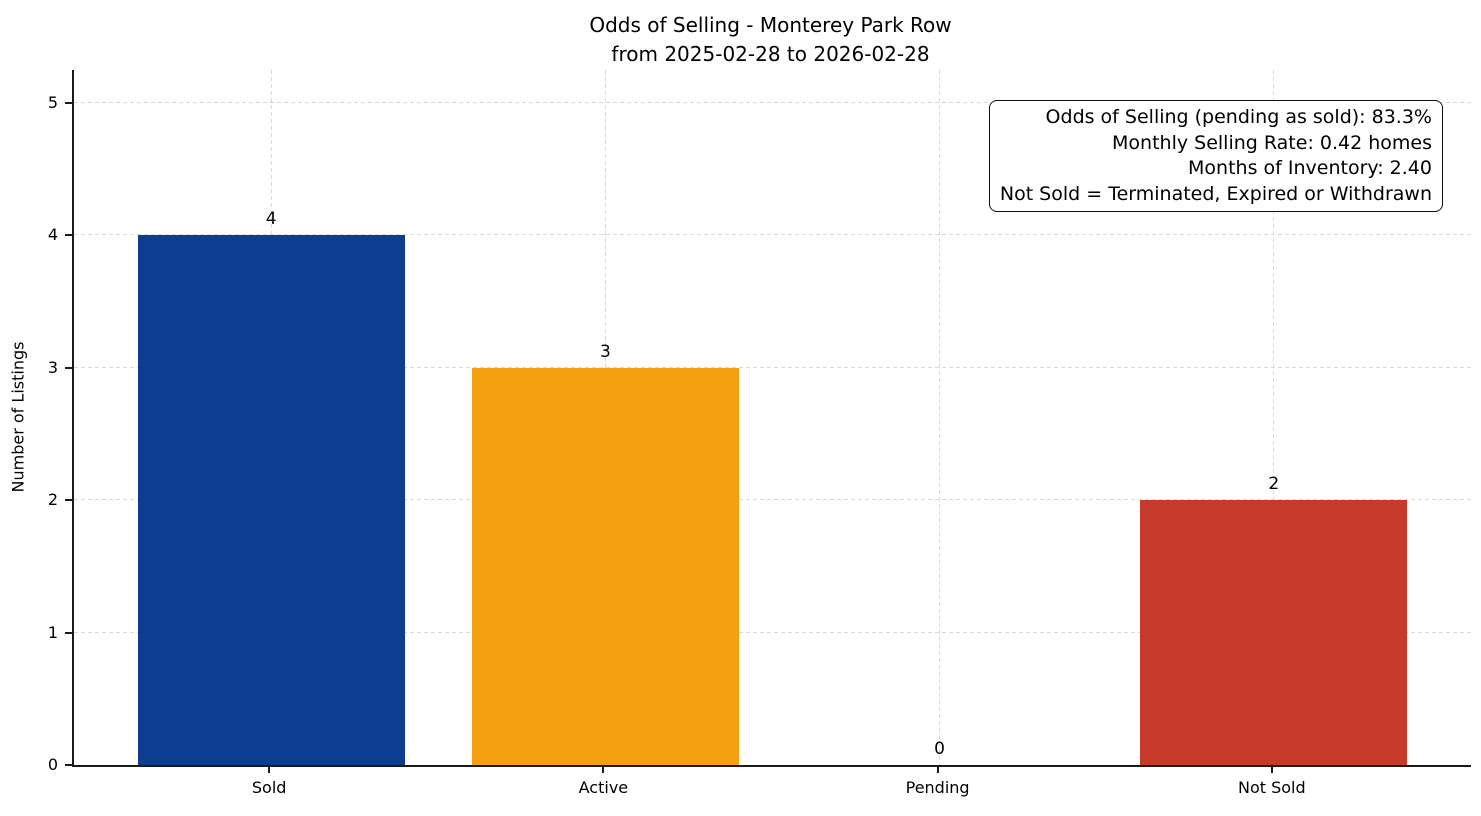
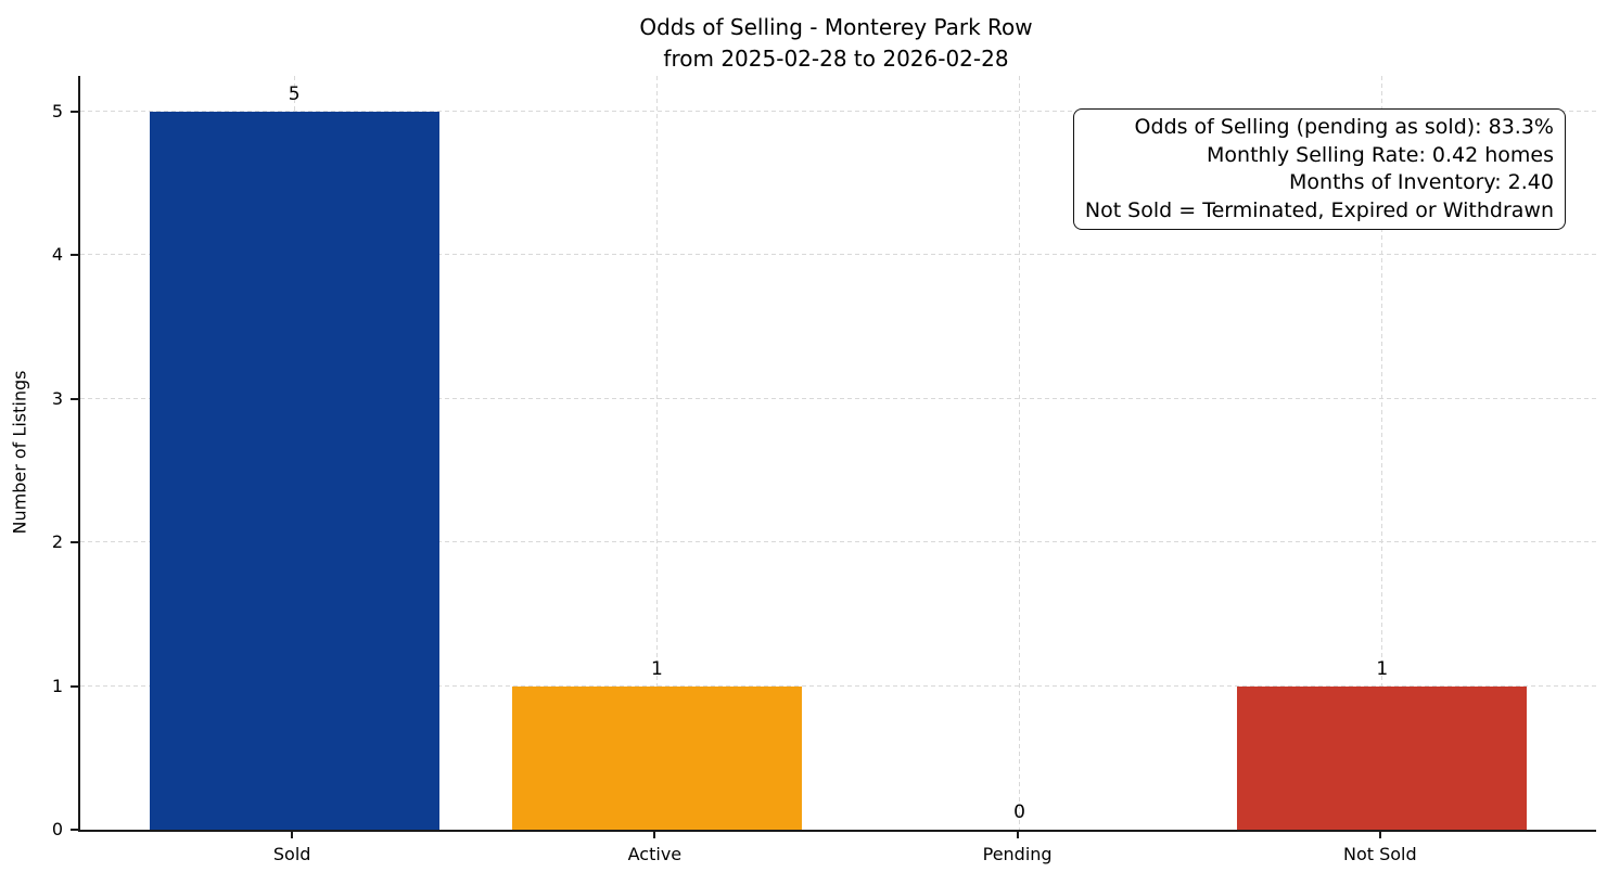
Sold: 4 -> 5
Active: 3 -> 1
Not Sold: 2 -> 1
